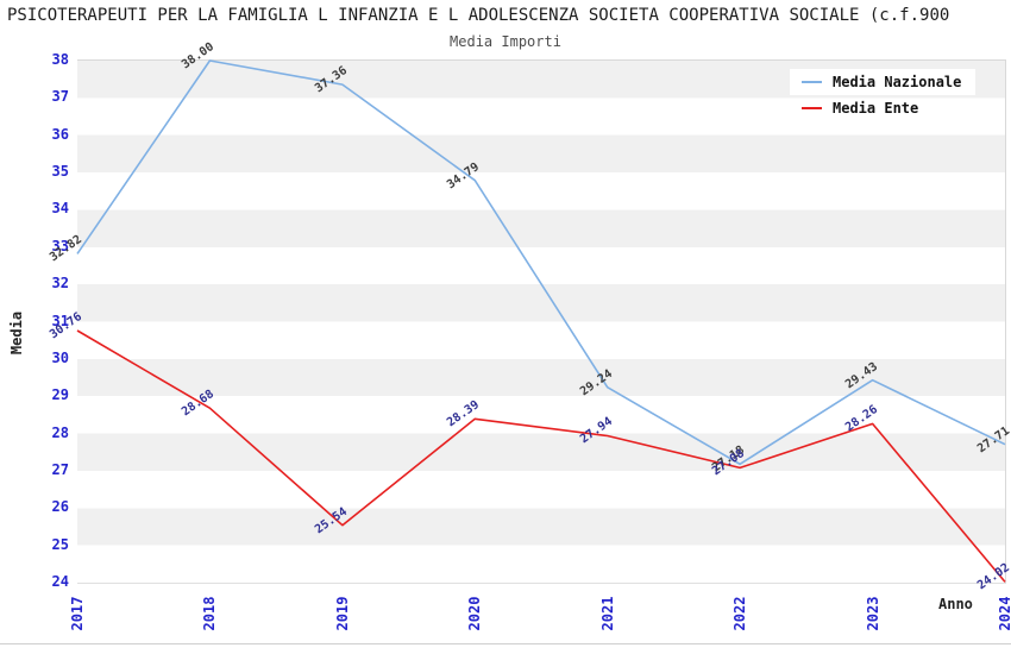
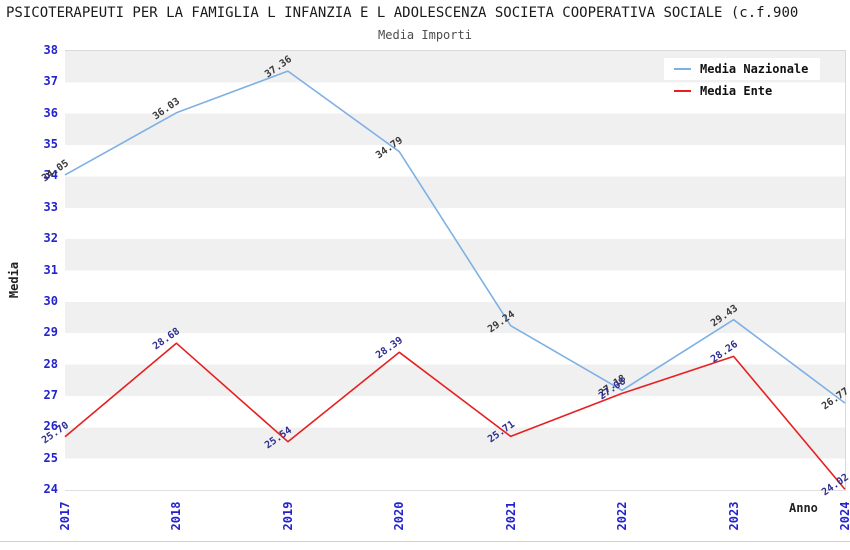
Media Nazionale/2017: 32.82 -> 34.05
Media Ente/2017: 30.76 -> 25.70
Media Nazionale/2018: 38.00 -> 36.03
Media Ente/2021: 27.94 -> 25.71
Media Nazionale/2024: 27.71 -> 26.77
